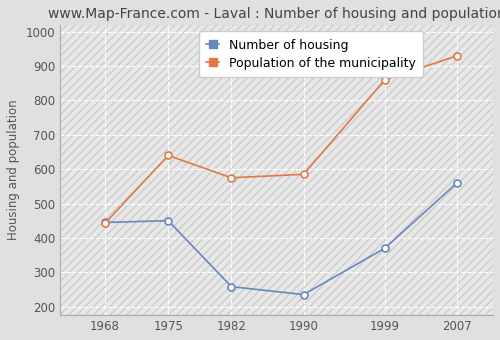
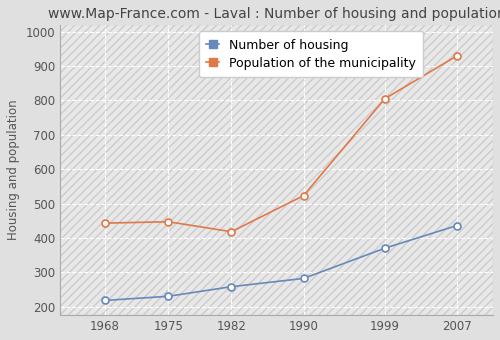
Number of housing/1968: 445 -> 218
Number of housing/1975: 450 -> 230
Population of the municipality/1975: 640 -> 447
Population of the municipality/1982: 575 -> 418
Number of housing/1990: 235 -> 282
Population of the municipality/1990: 585 -> 523
Population of the municipality/1999: 860 -> 805
Number of housing/2007: 560 -> 436
